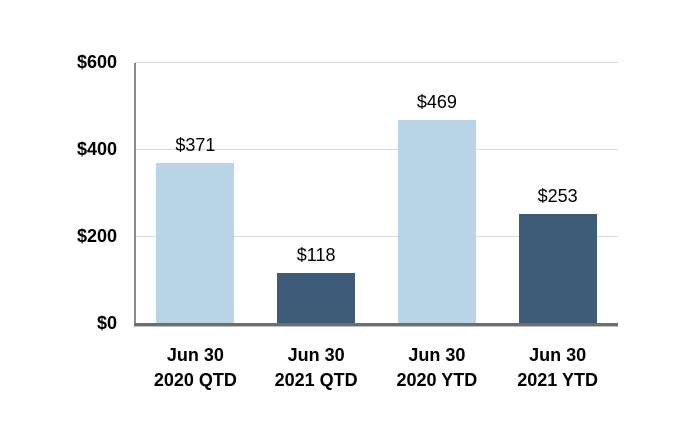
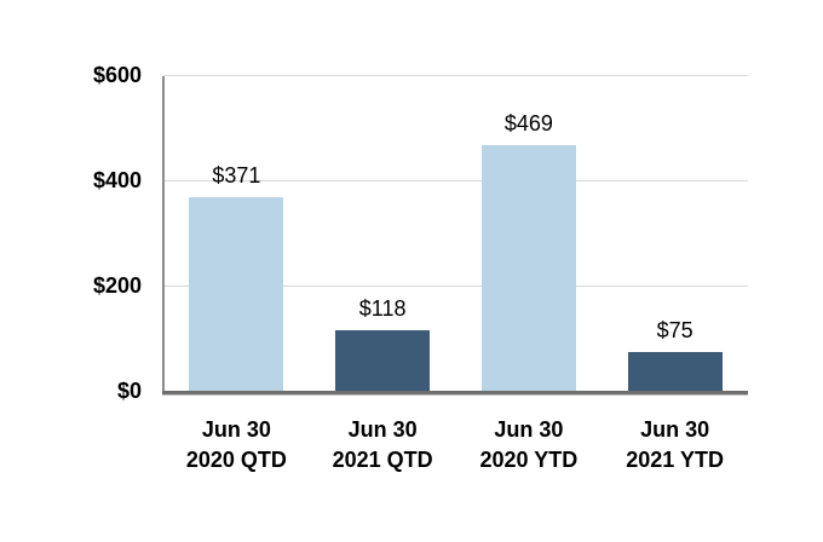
Jun 30 2021 YTD: $253 -> $75
